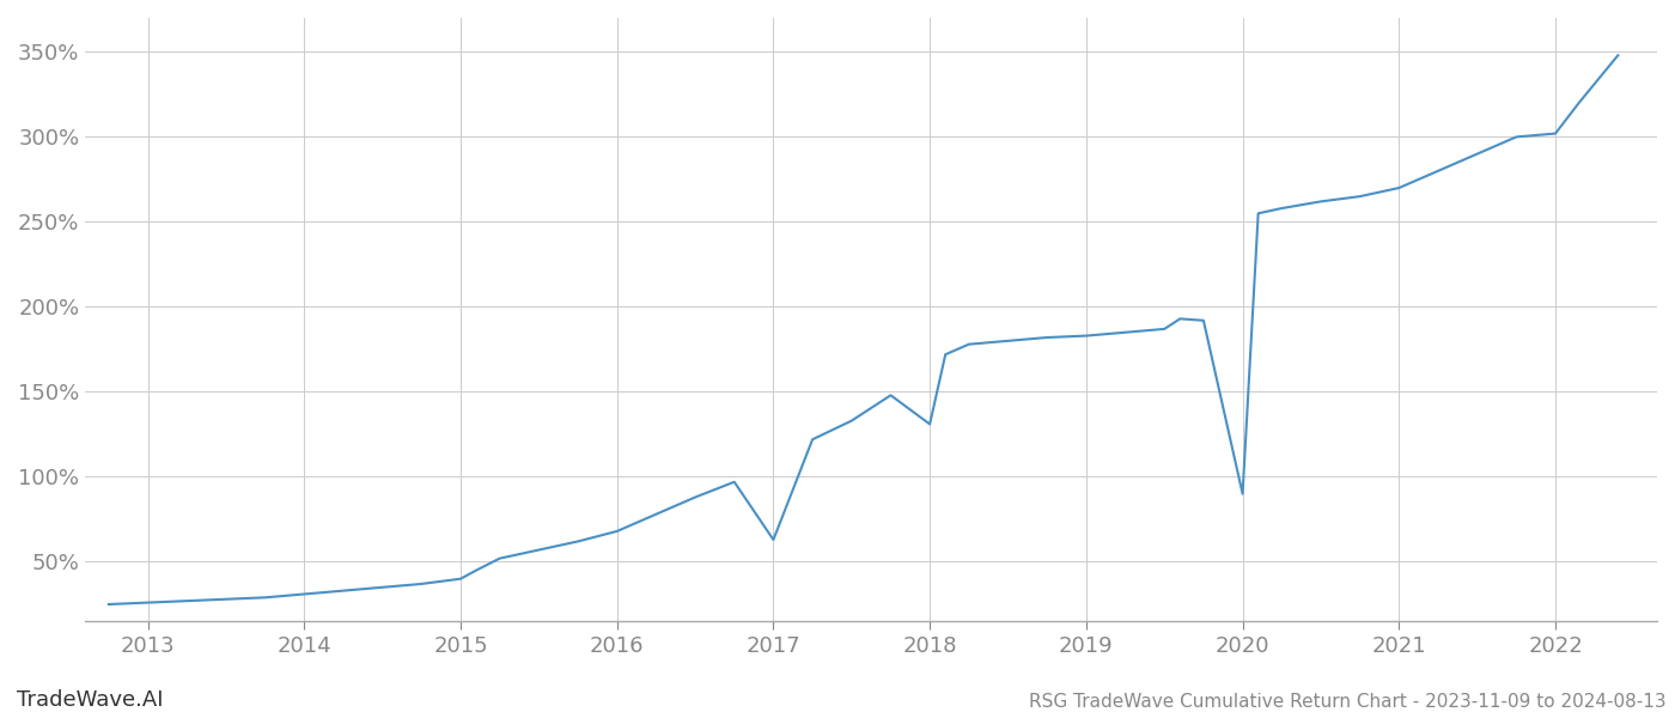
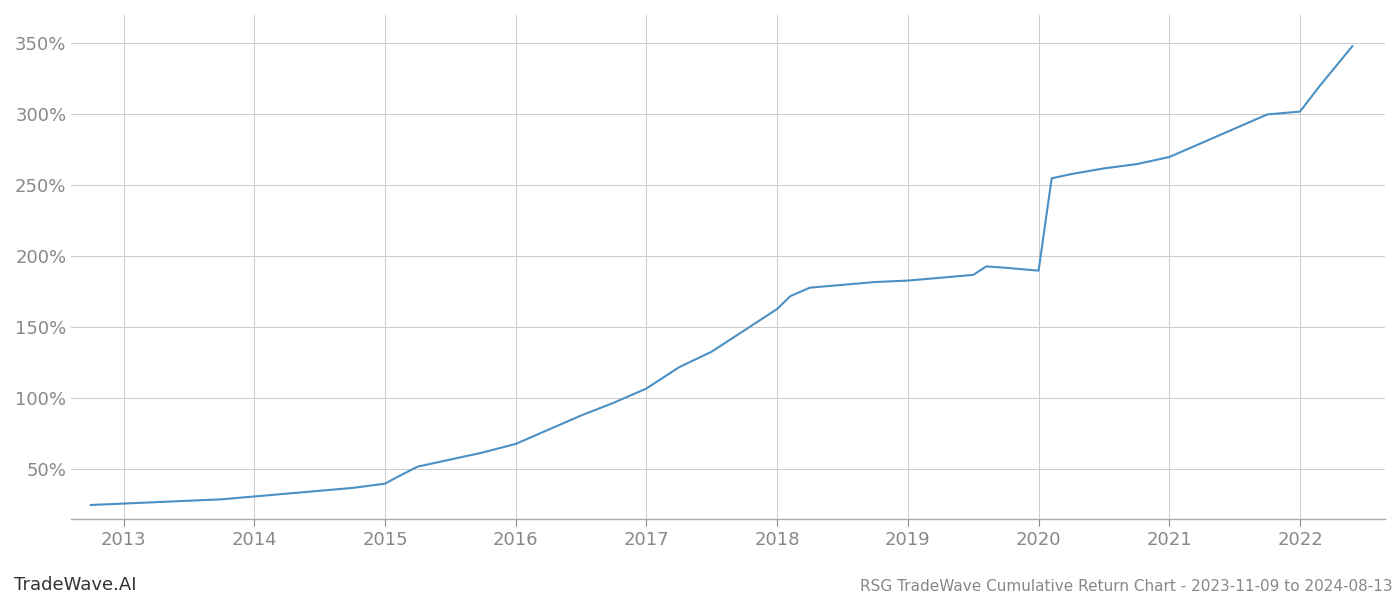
2017: 63% -> 107%
2018: 131% -> 163%
2020: 90% -> 190%
